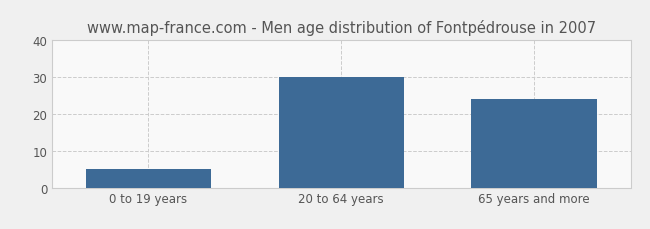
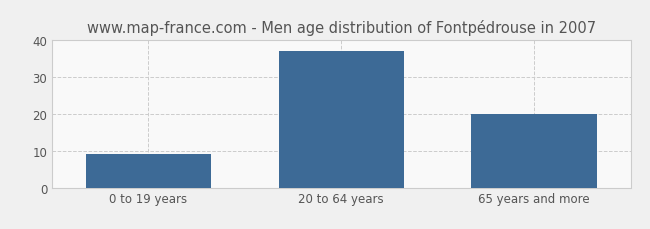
0 to 19 years: 5 -> 9
20 to 64 years: 30 -> 37
65 years and more: 24 -> 20
